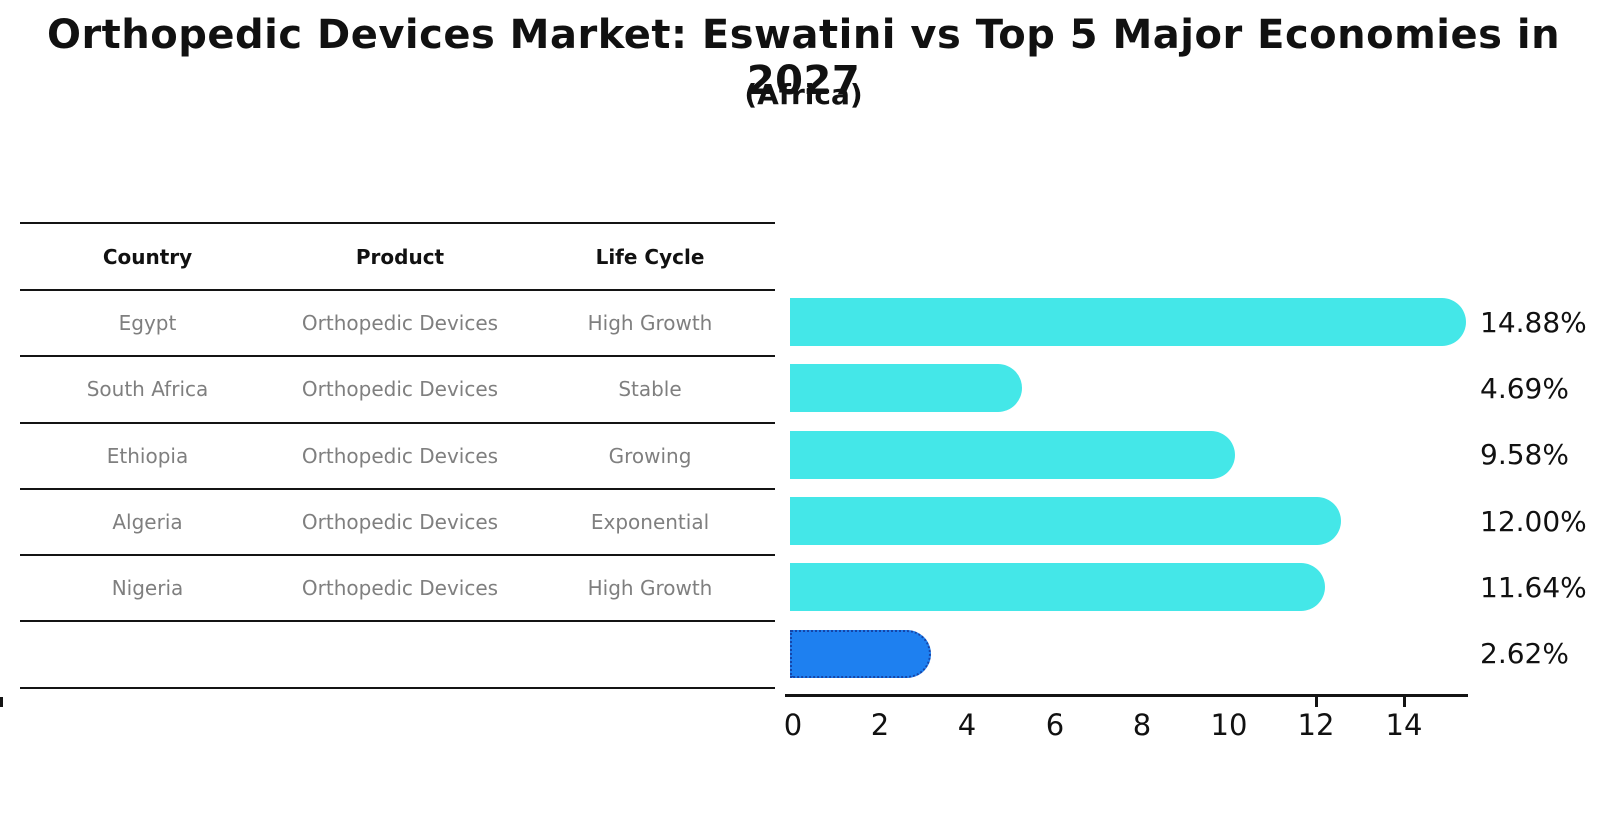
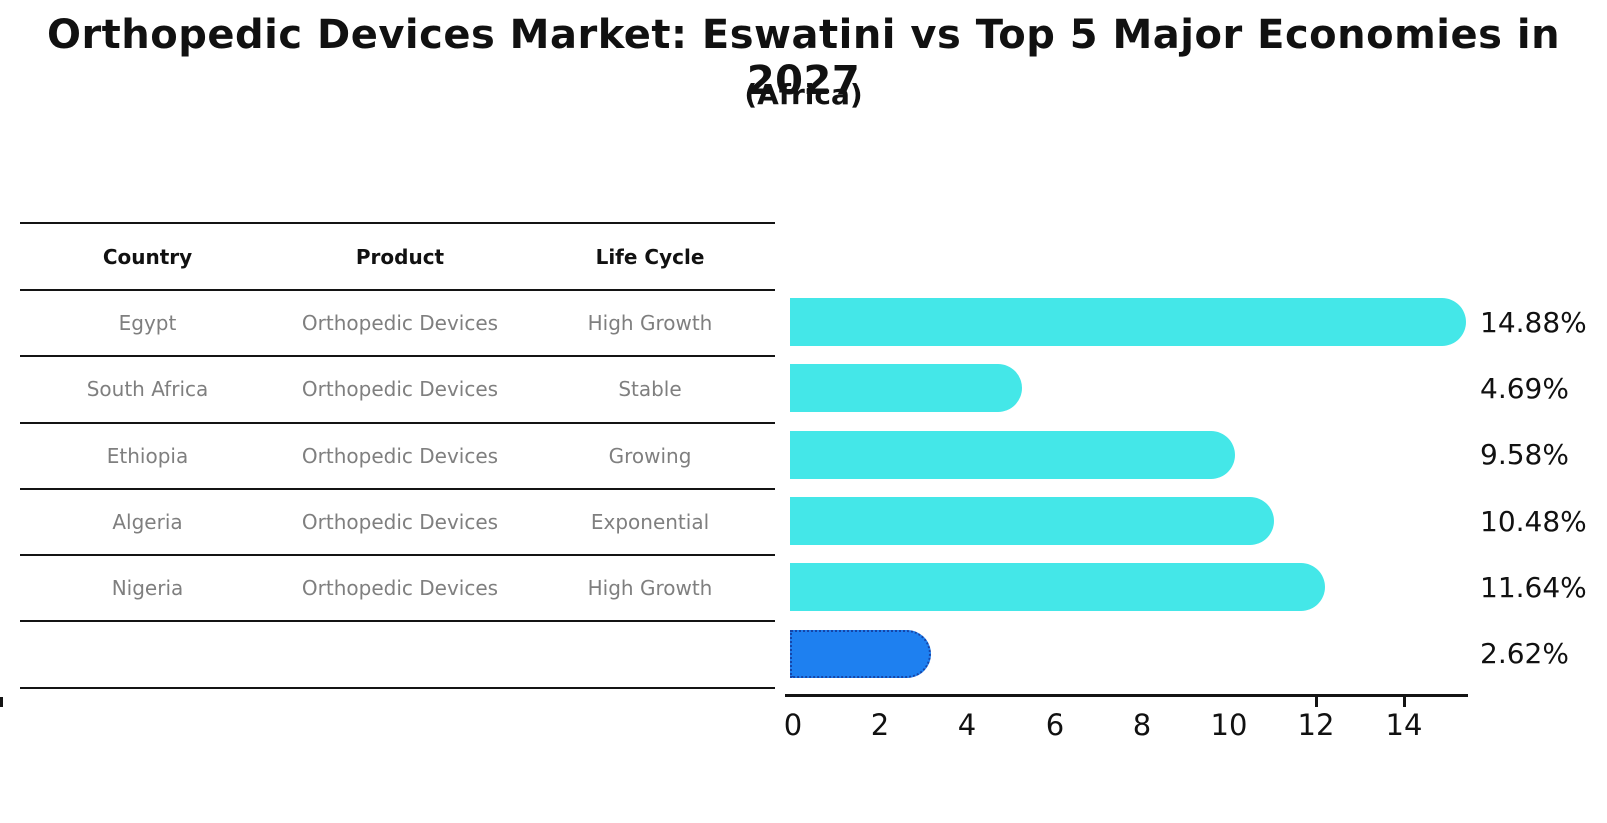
Algeria: 12.00% -> 10.48%
